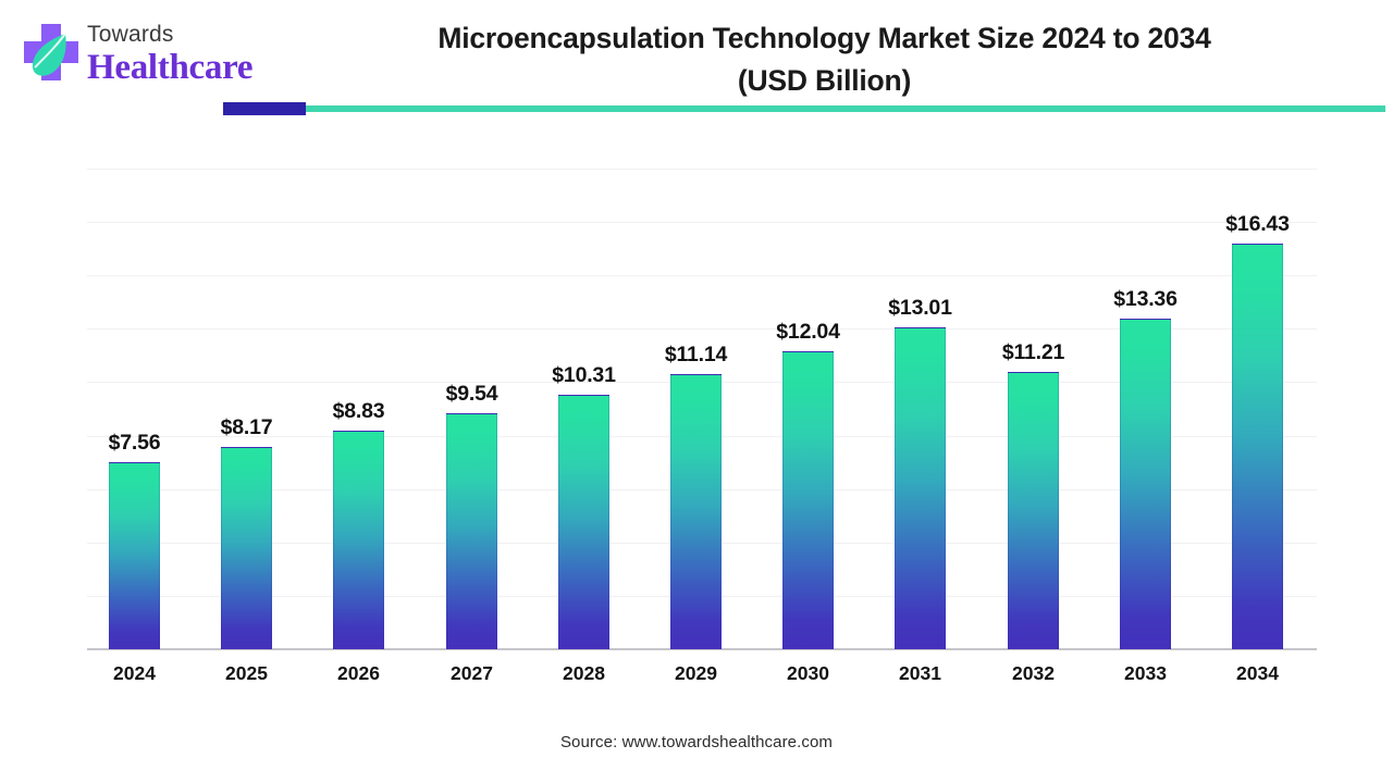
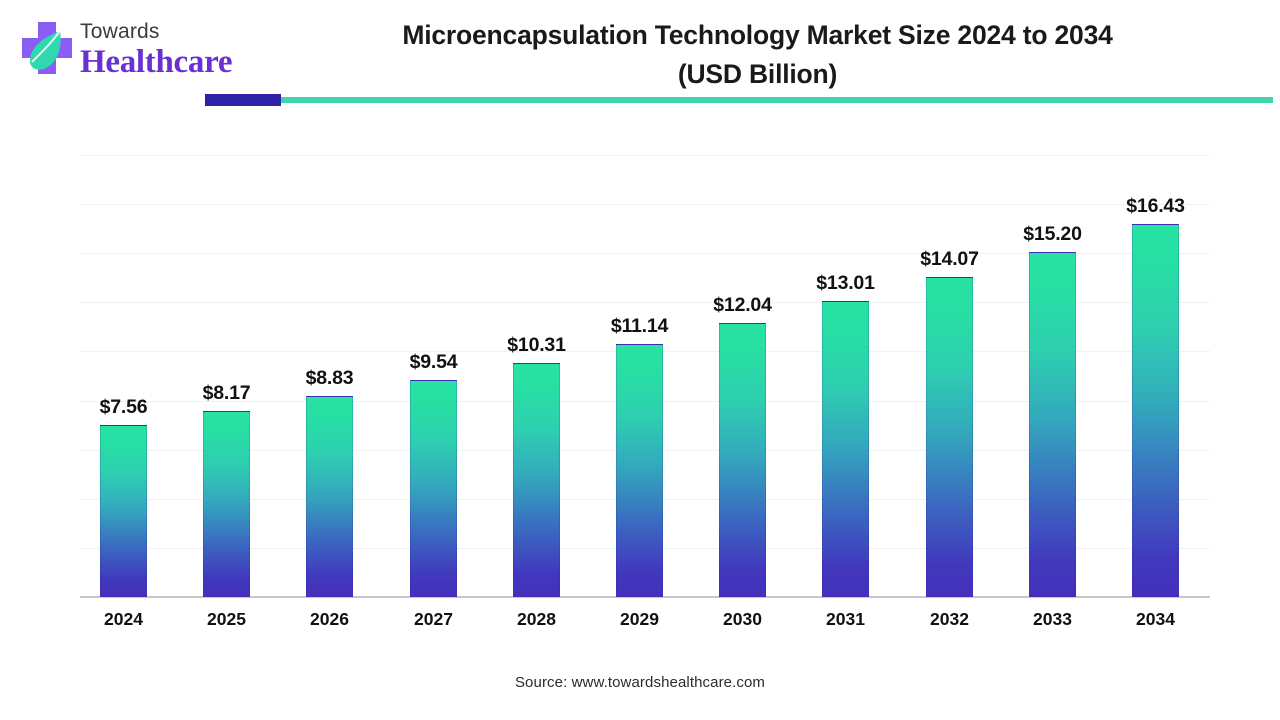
2032: $11.21 -> $14.07
2033: $13.36 -> $15.20
